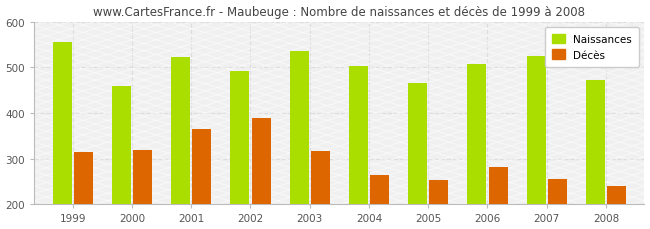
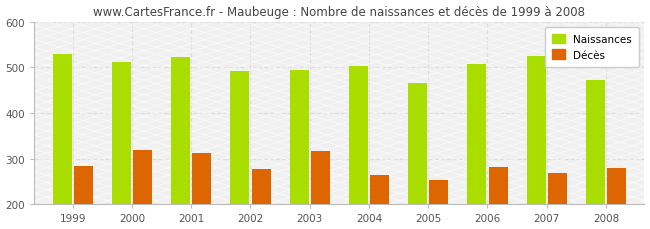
Naissances/1999: 555 -> 530
Décès/1999: 315 -> 284
Naissances/2000: 460 -> 511
Décès/2001: 365 -> 312
Décès/2002: 390 -> 278
Naissances/2003: 535 -> 495
Décès/2007: 255 -> 269
Décès/2008: 240 -> 280
